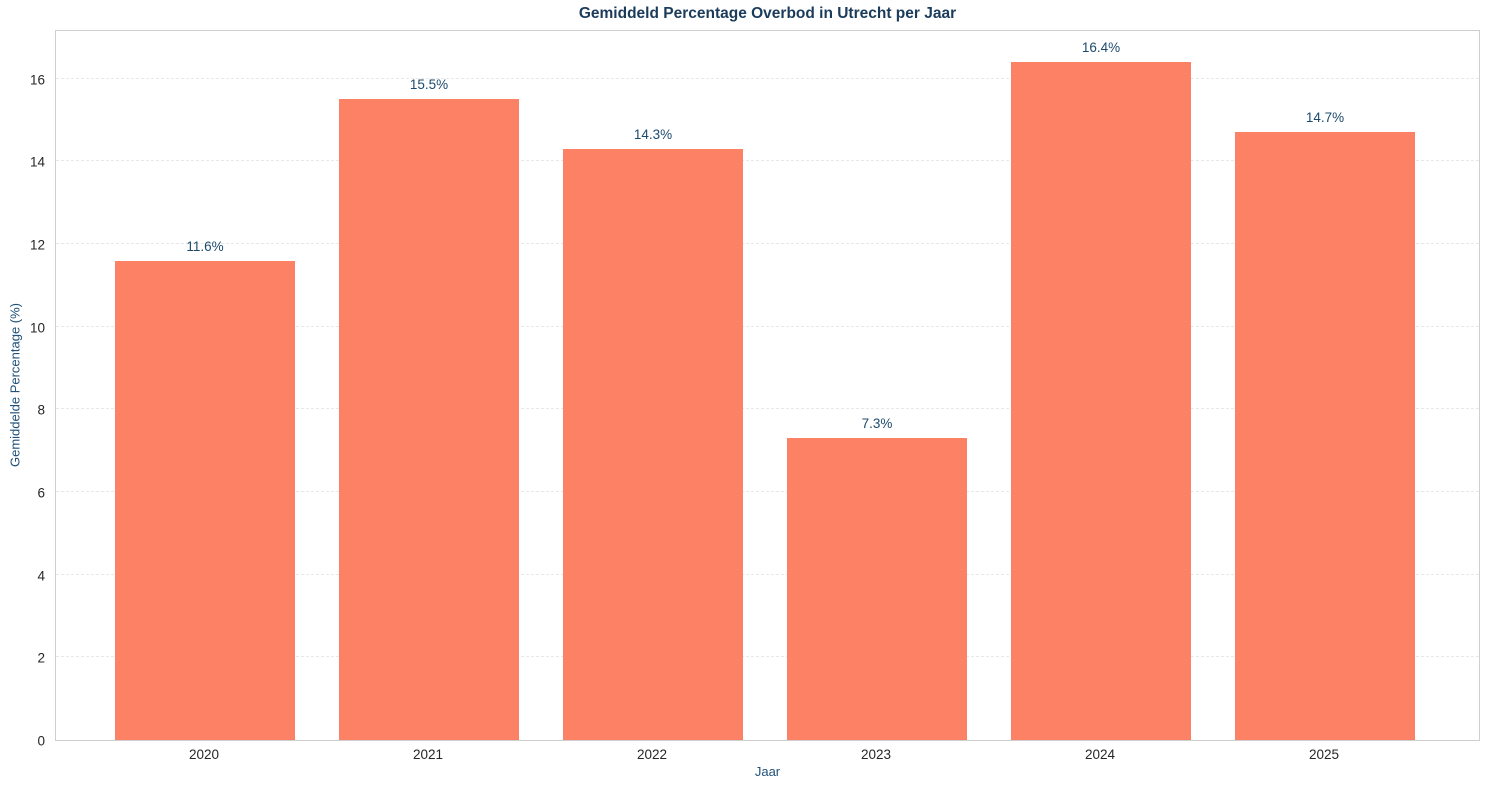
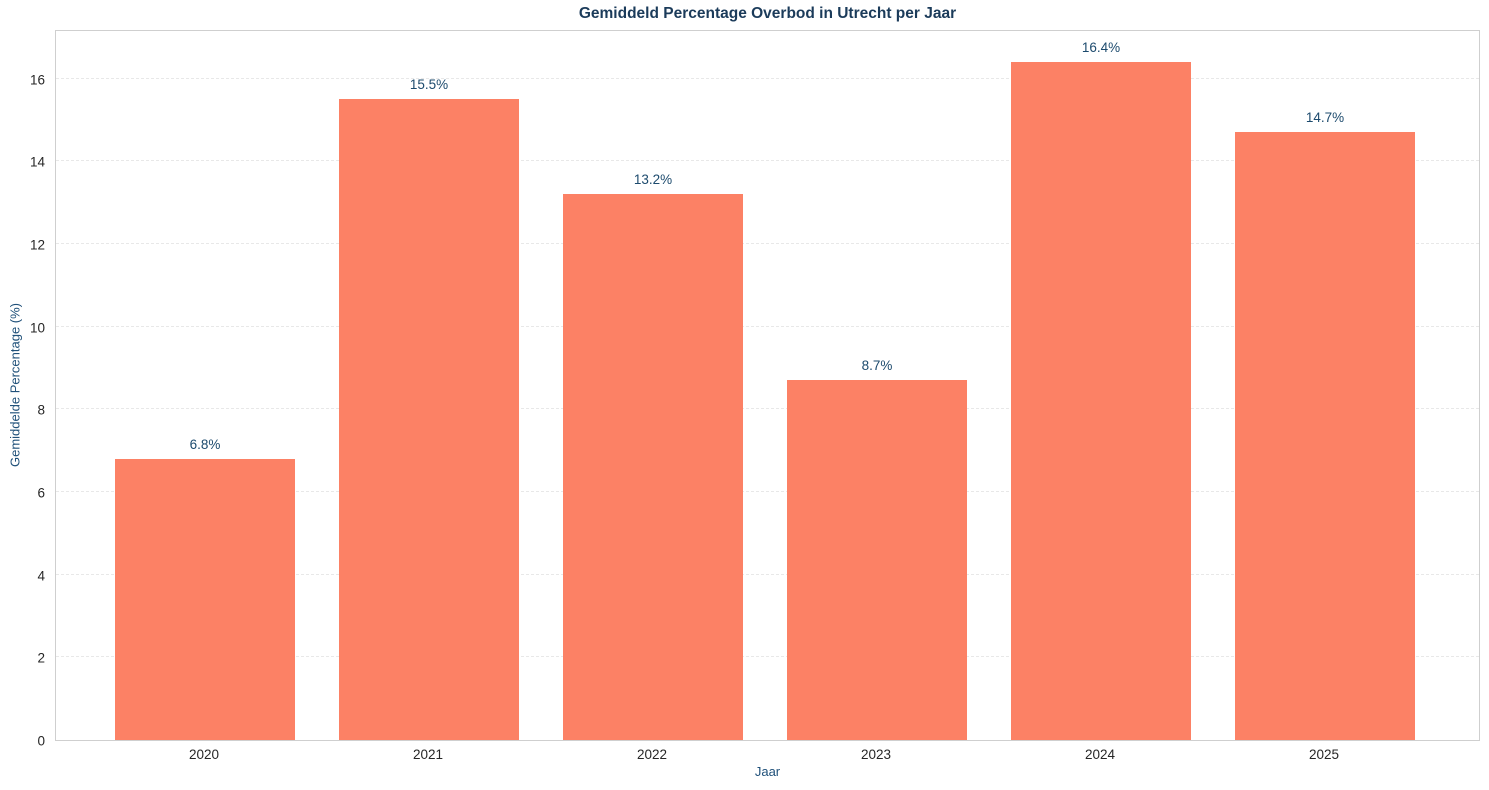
2020: 11.6% -> 6.8%
2022: 14.3% -> 13.2%
2023: 7.3% -> 8.7%
